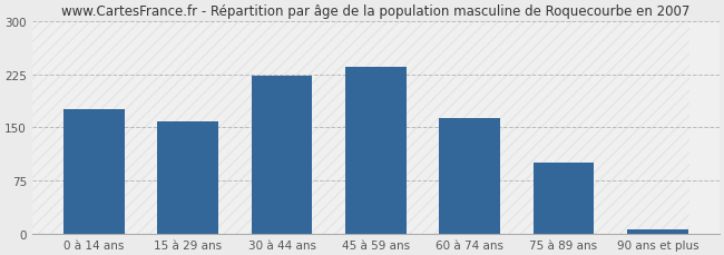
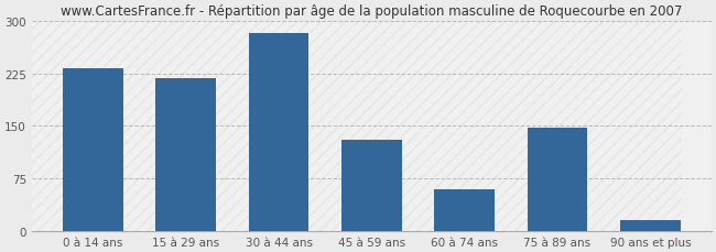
0 à 14 ans: 175 -> 232
15 à 29 ans: 158 -> 218
30 à 44 ans: 222 -> 282
45 à 59 ans: 235 -> 130
60 à 74 ans: 163 -> 60
75 à 89 ans: 100 -> 148
90 ans et plus: 7 -> 16
